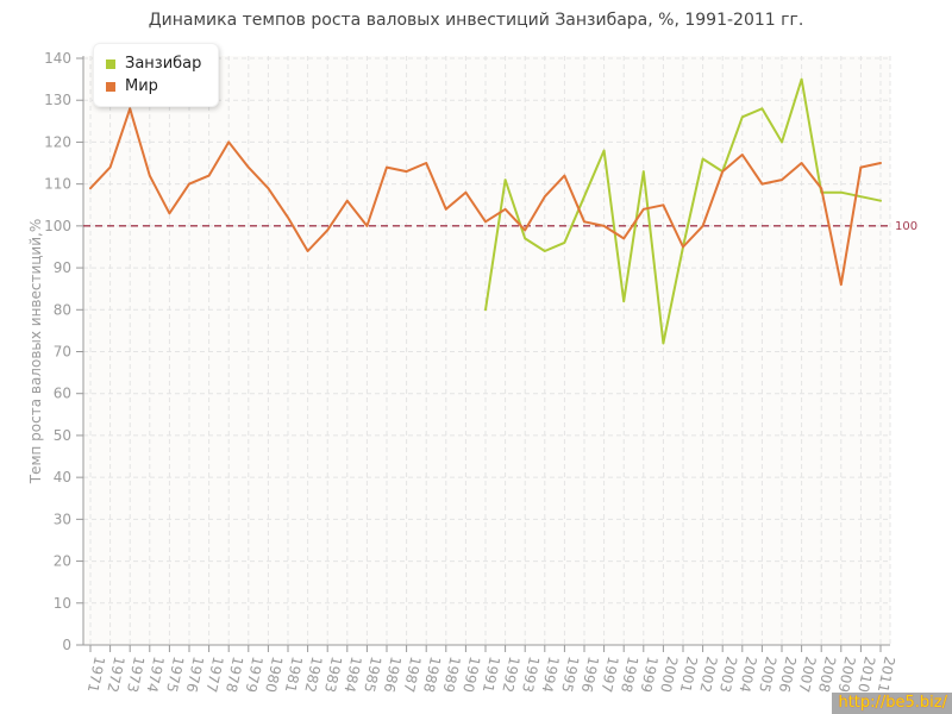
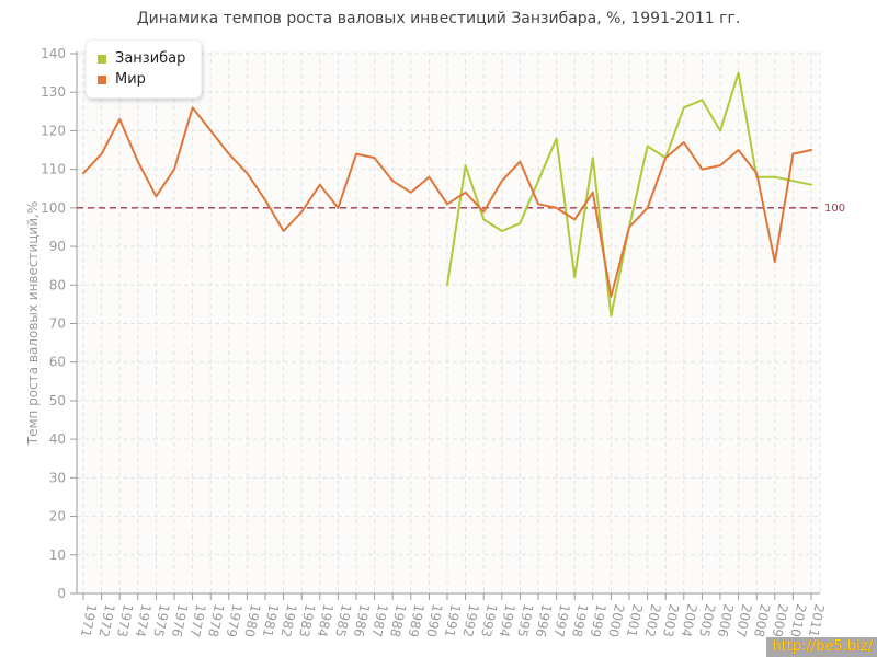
Мир/1973: 128 -> 123
Мир/1977: 112 -> 126
Мир/1988: 115 -> 107
Мир/2000: 105 -> 77
